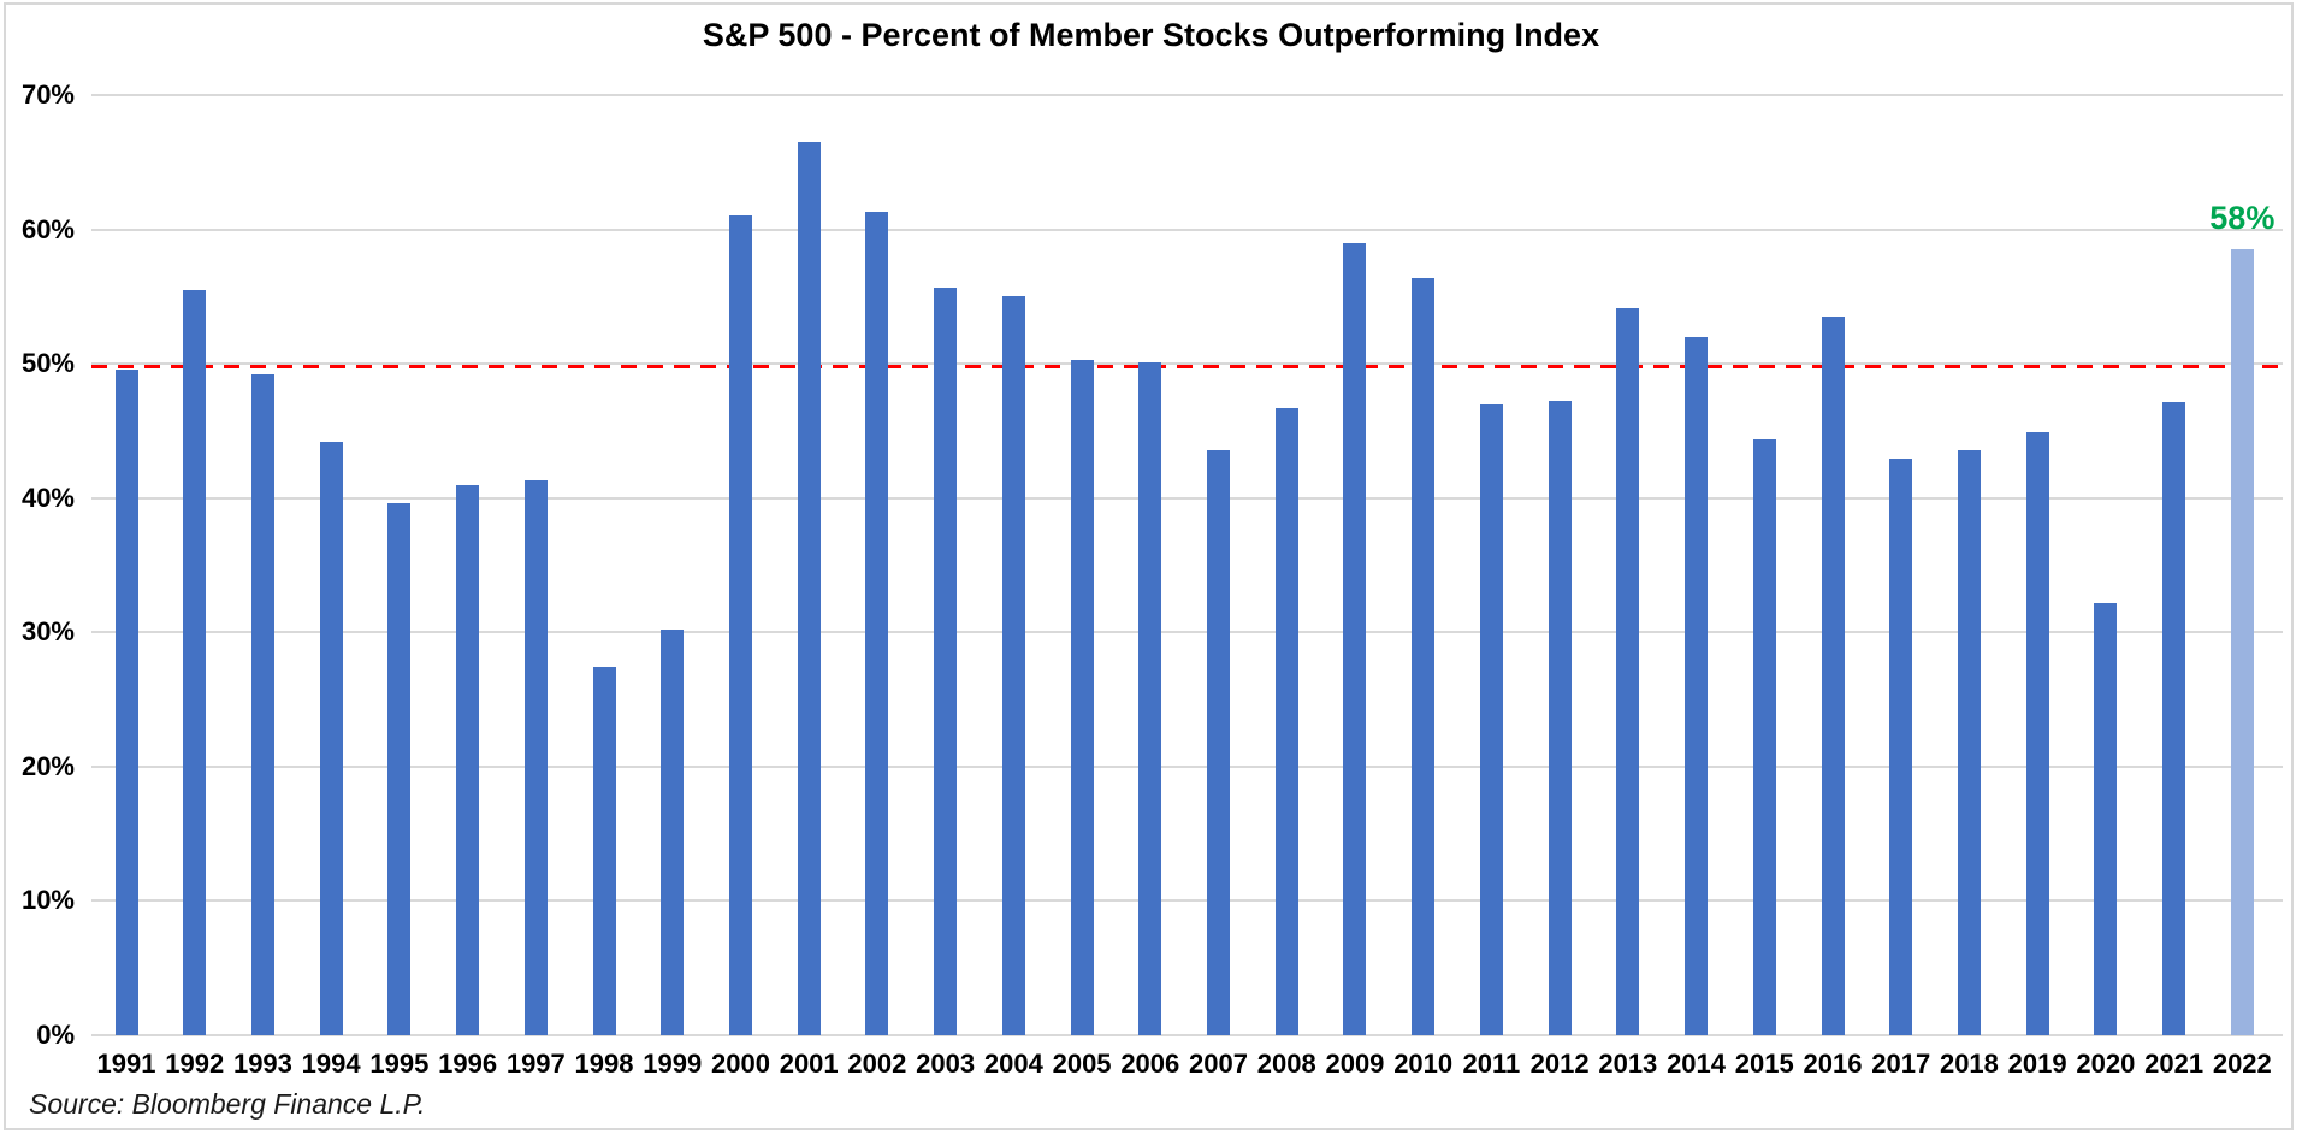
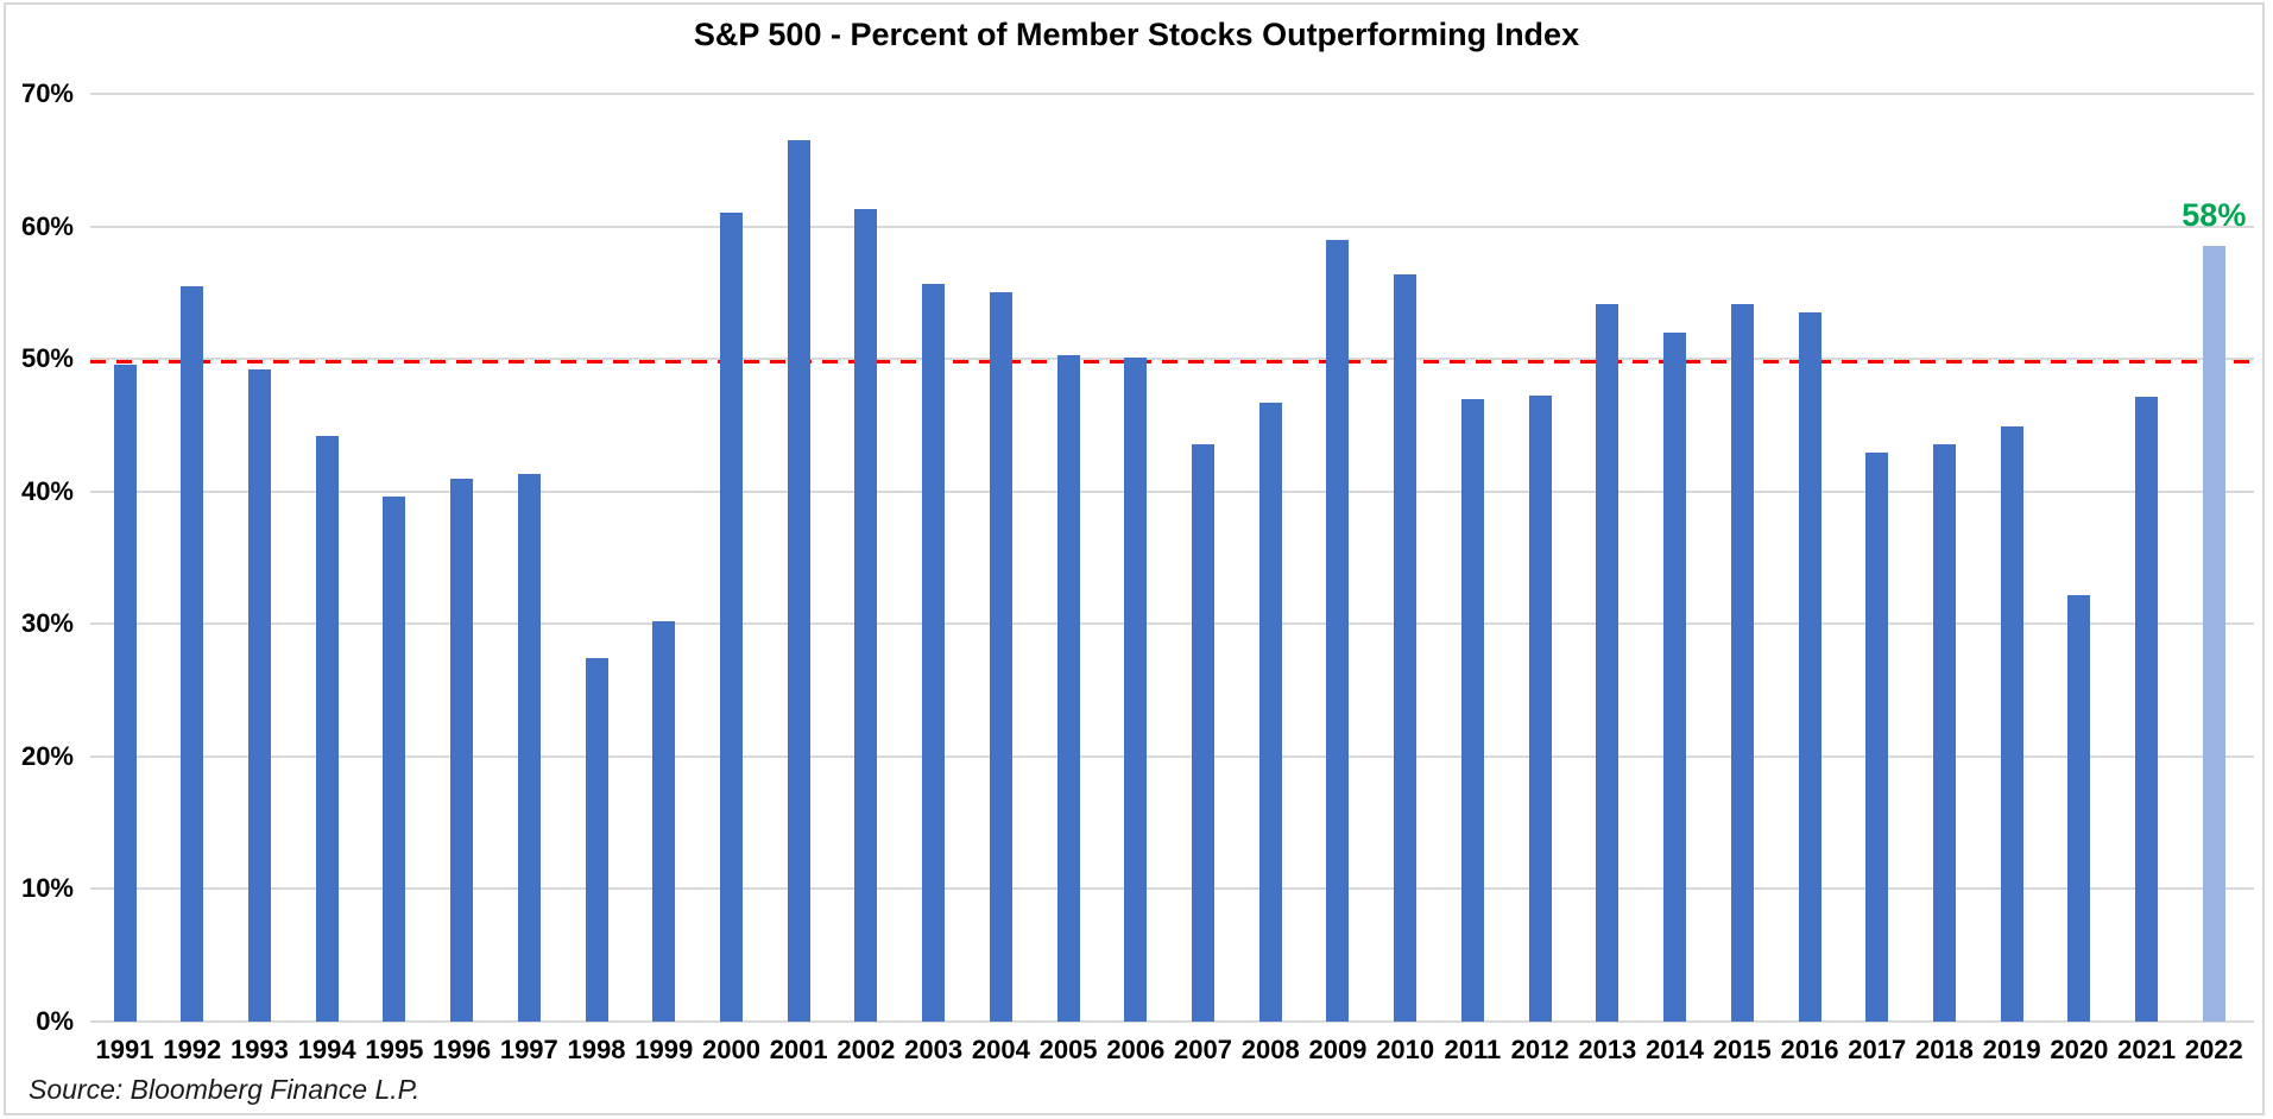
2015: 44.4% -> 54.1%
